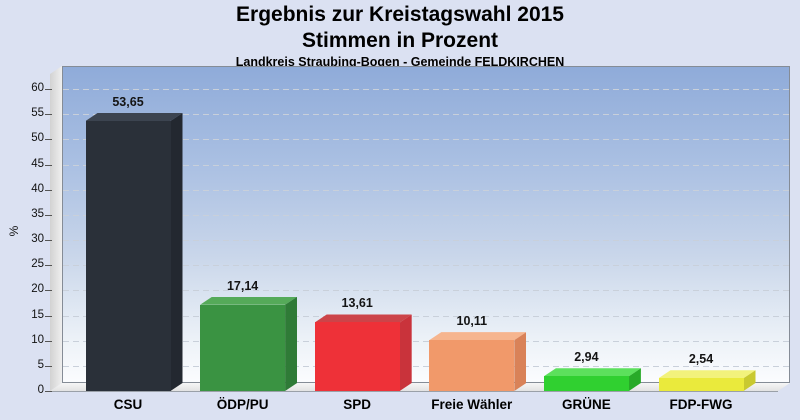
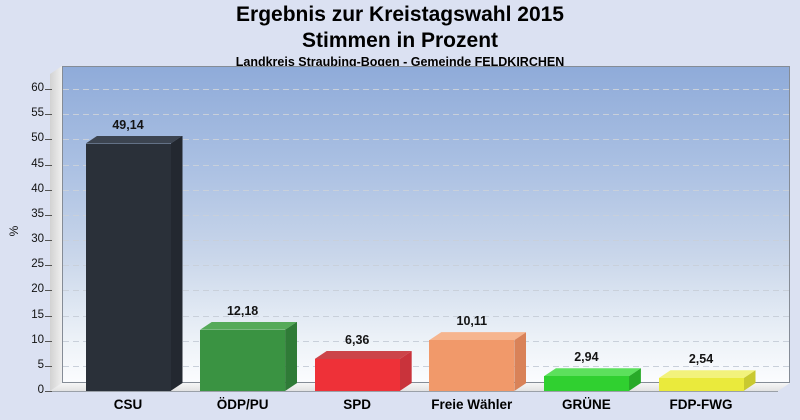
CSU: 53,65 -> 49,14
ÖDP/PU: 17,14 -> 12,18
SPD: 13,61 -> 6,36
